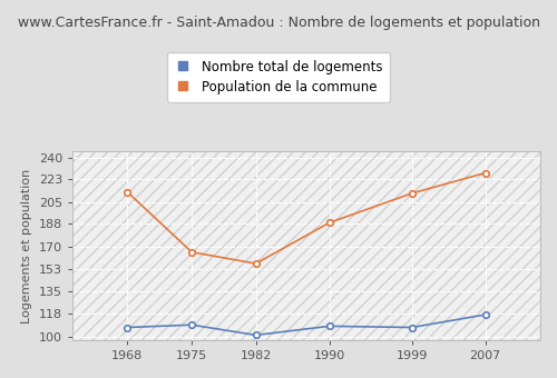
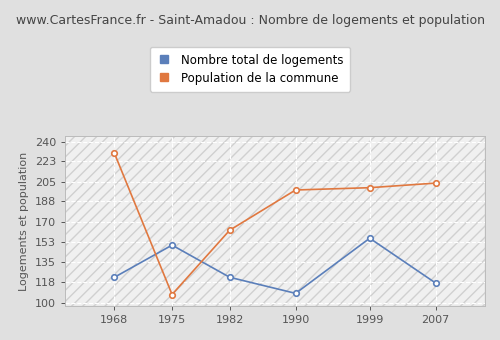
Nombre total de logements/1968: 107 -> 122
Population de la commune/1968: 213 -> 230
Nombre total de logements/1975: 109 -> 150
Population de la commune/1975: 166 -> 107
Nombre total de logements/1982: 101 -> 122
Population de la commune/1982: 157 -> 163
Population de la commune/1990: 189 -> 198
Nombre total de logements/1999: 107 -> 156
Population de la commune/1999: 212 -> 200
Population de la commune/2007: 228 -> 204
